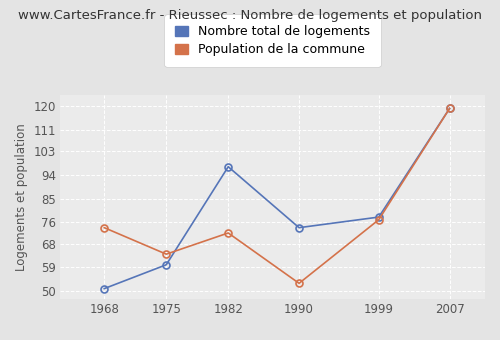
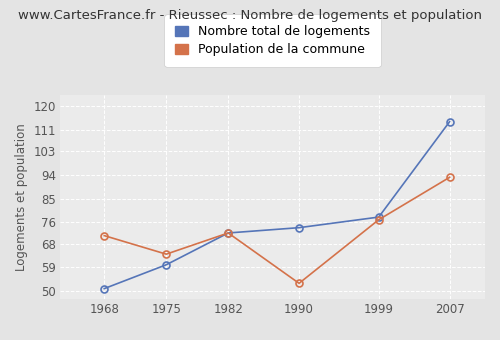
Population de la commune/1968: 74 -> 71
Nombre total de logements/1982: 97 -> 72
Nombre total de logements/2007: 119 -> 114
Population de la commune/2007: 119 -> 93
